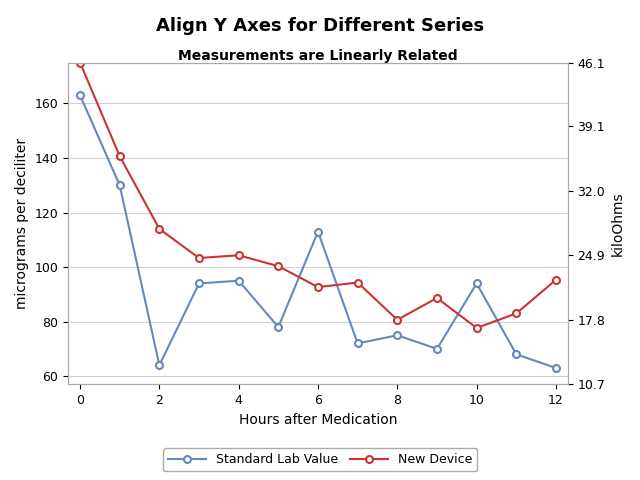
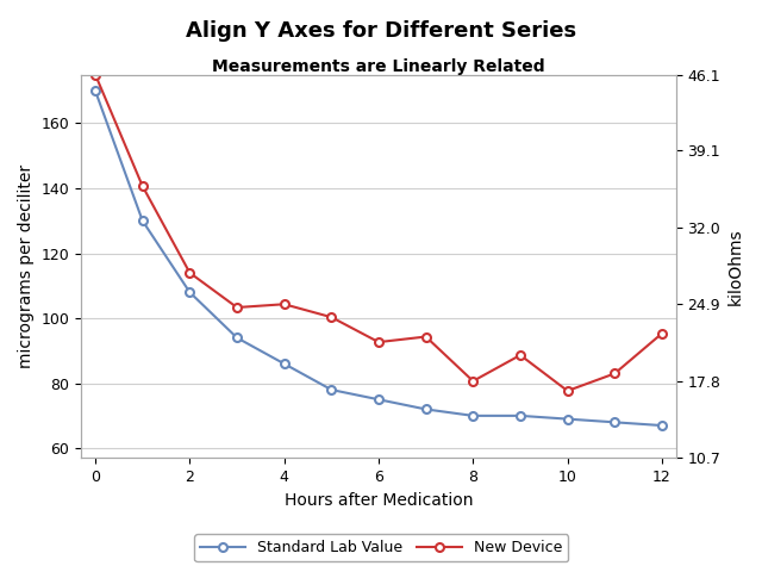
Standard Lab Value/0: 163 -> 170
Standard Lab Value/2: 64 -> 108
Standard Lab Value/4: 95 -> 86
Standard Lab Value/6: 113 -> 75
Standard Lab Value/8: 75 -> 70
Standard Lab Value/10: 94 -> 69
Standard Lab Value/12: 63 -> 67
